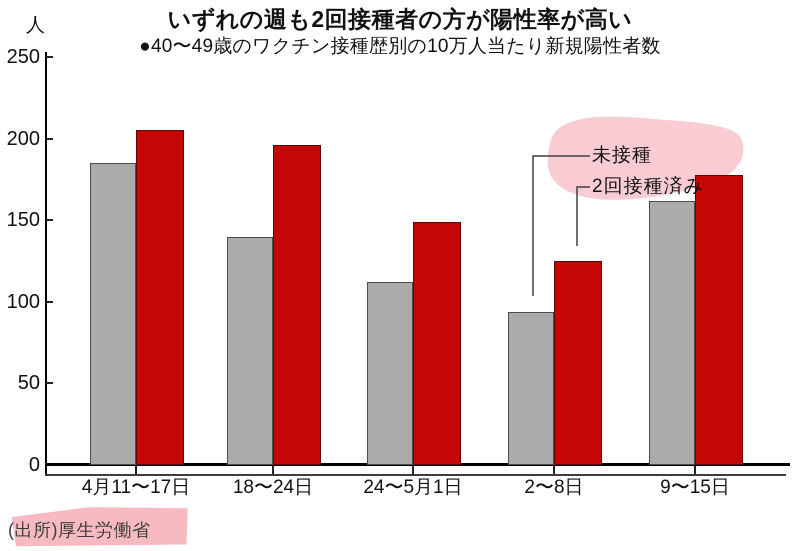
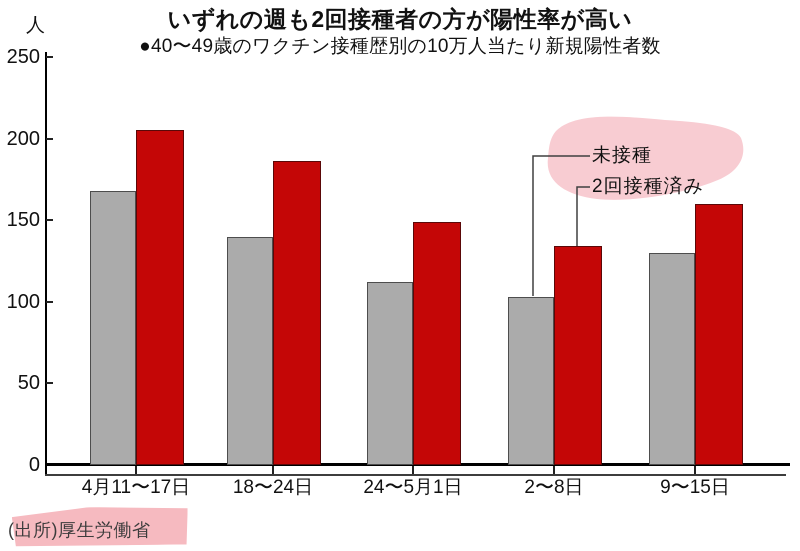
未接種/4月11〜17日: 185 -> 168
2回接種済み/18〜24日: 196 -> 186
未接種/2〜8日: 94 -> 103
2回接種済み/2〜8日: 125 -> 134
未接種/9〜15日: 162 -> 130
2回接種済み/9〜15日: 178 -> 160
